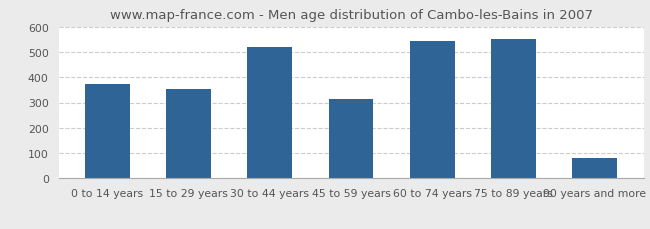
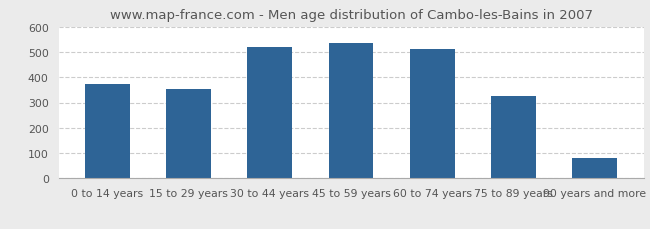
45 to 59 years: 315 -> 537
60 to 74 years: 545 -> 510
75 to 89 years: 550 -> 325
